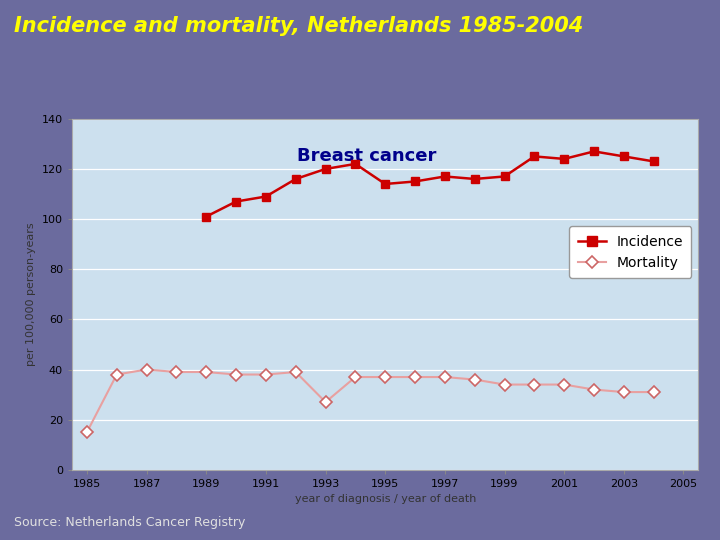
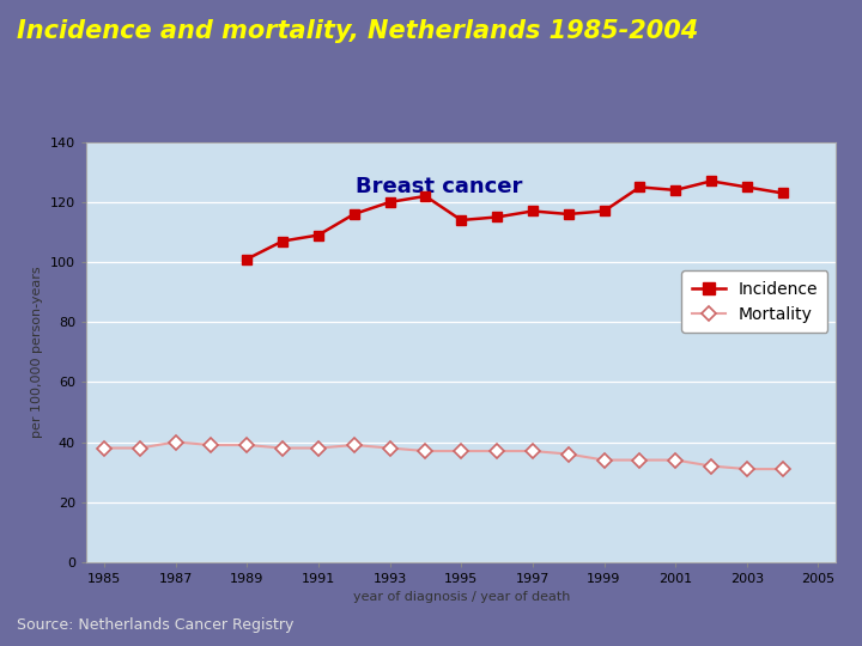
Mortality/1985: 15 -> 38
Mortality/1993: 27 -> 38
